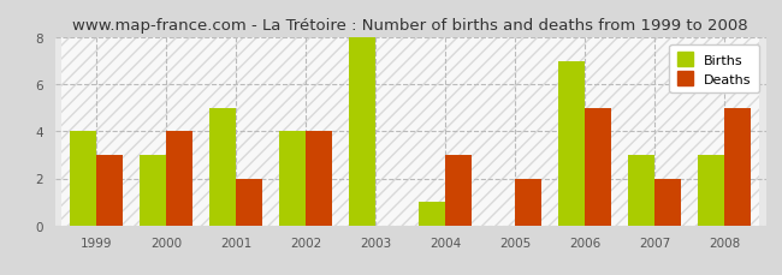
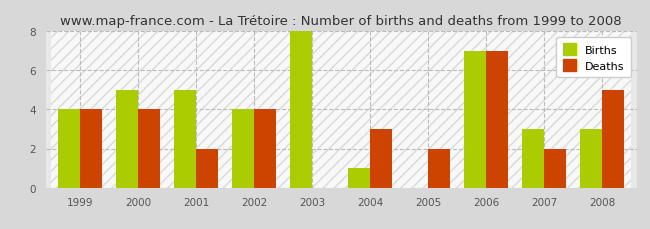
Deaths/1999: 3 -> 4
Births/2000: 3 -> 5
Deaths/2006: 5 -> 7
